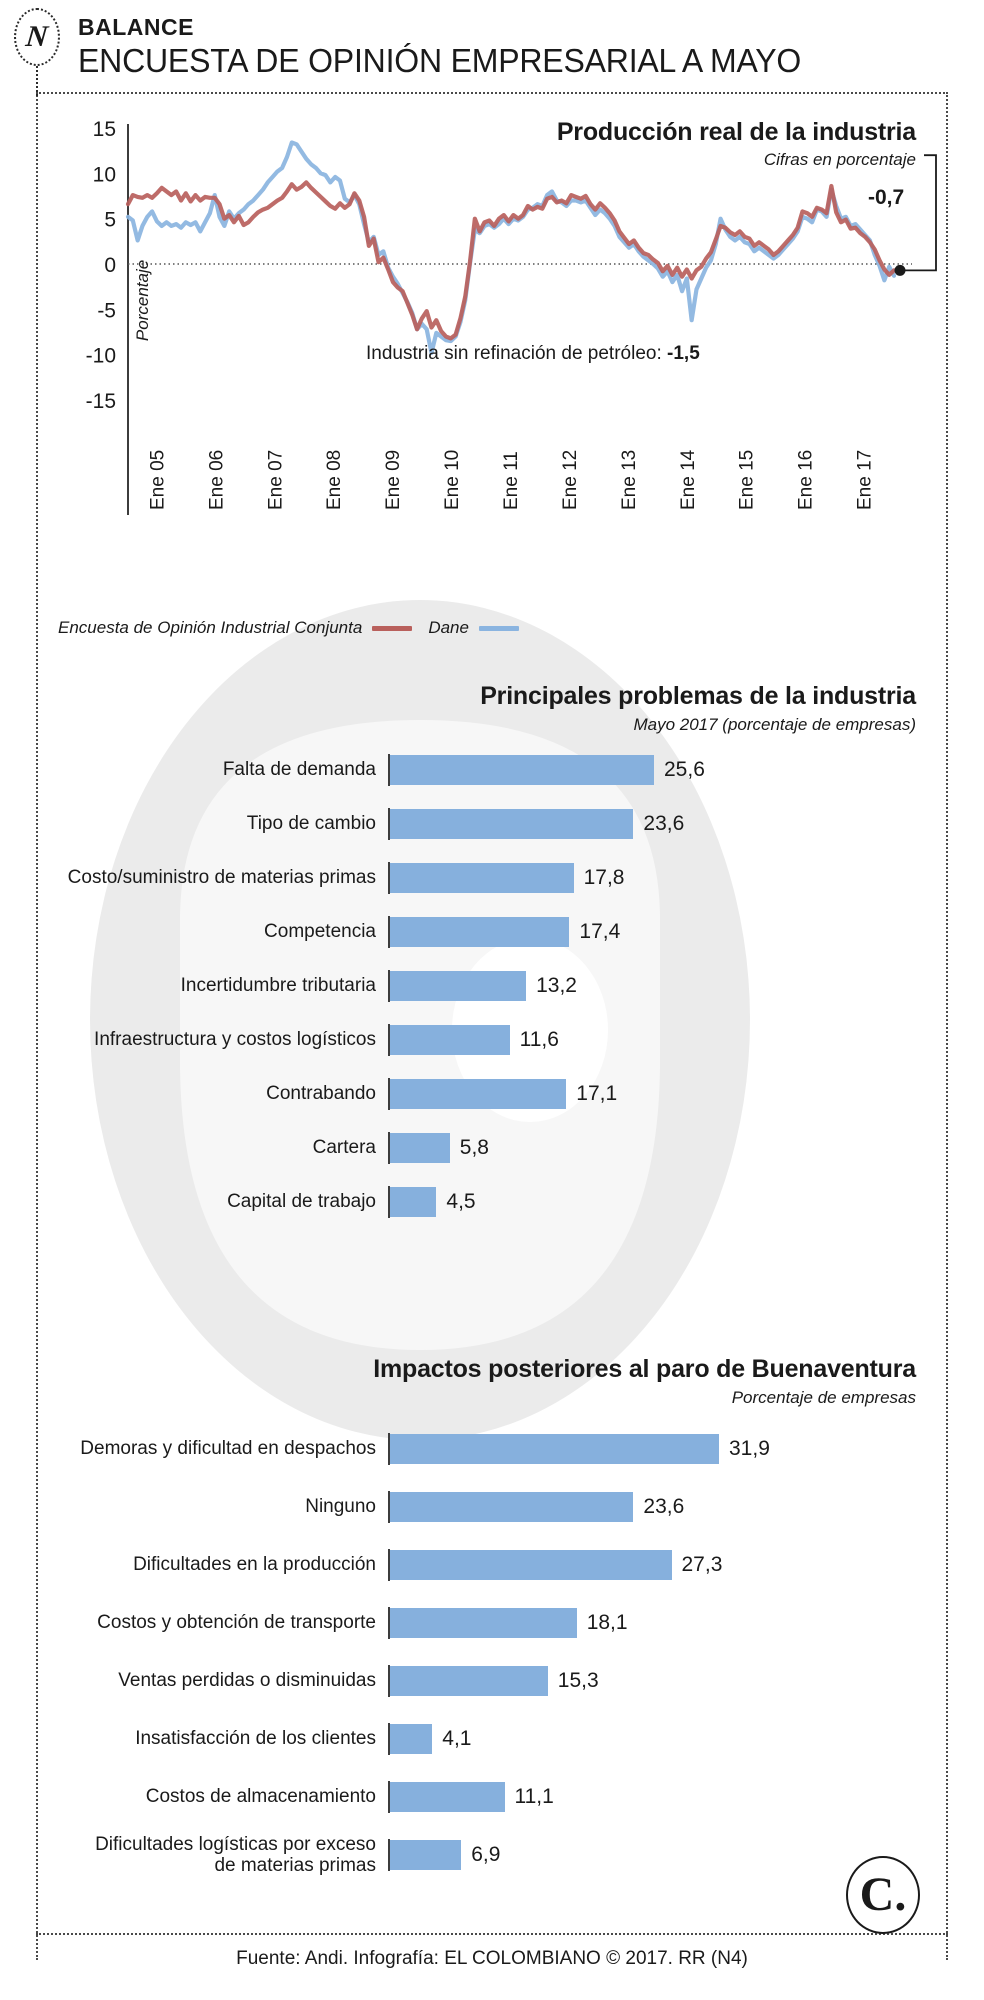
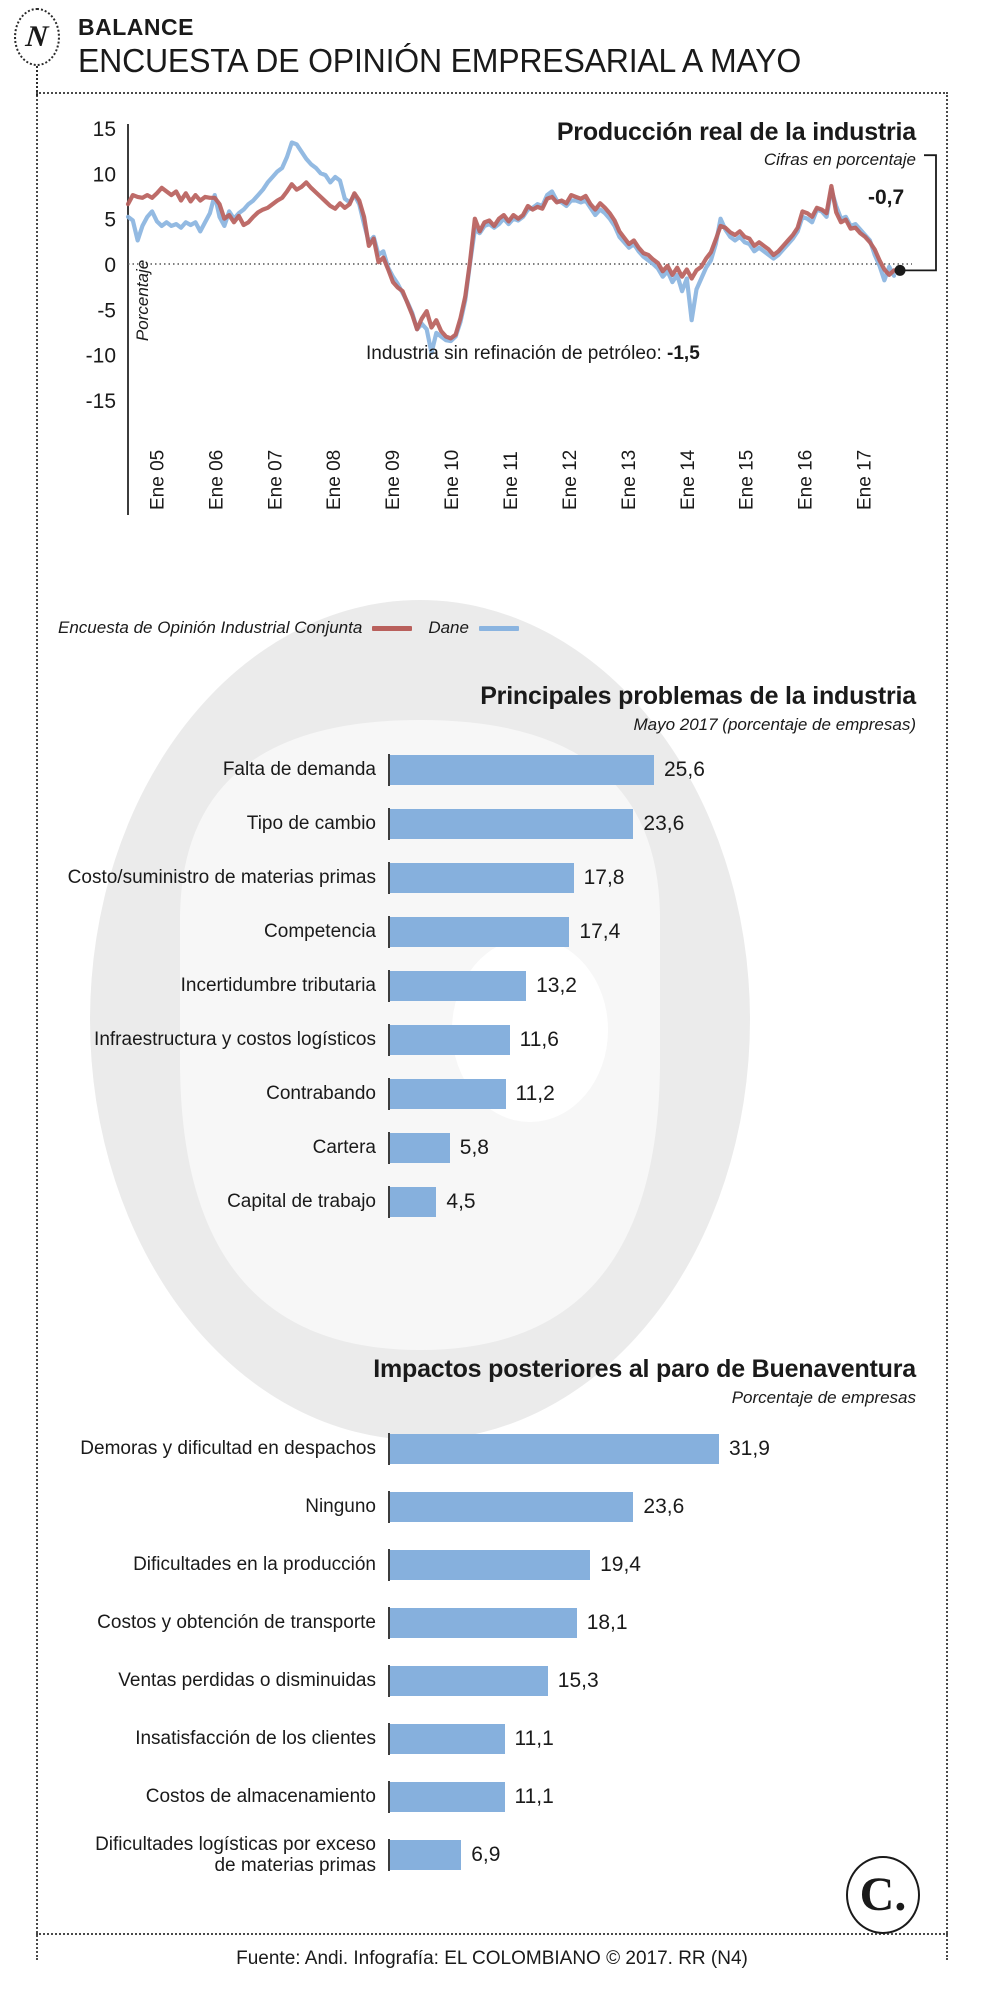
Principales problemas de la industria/Contrabando: 17,1 -> 11,2
Impactos posteriores al paro de Buenaventura/Dificultades en la producción: 27,3 -> 19,4
Impactos posteriores al paro de Buenaventura/Insatisfacción de los clientes: 4,1 -> 11,1
